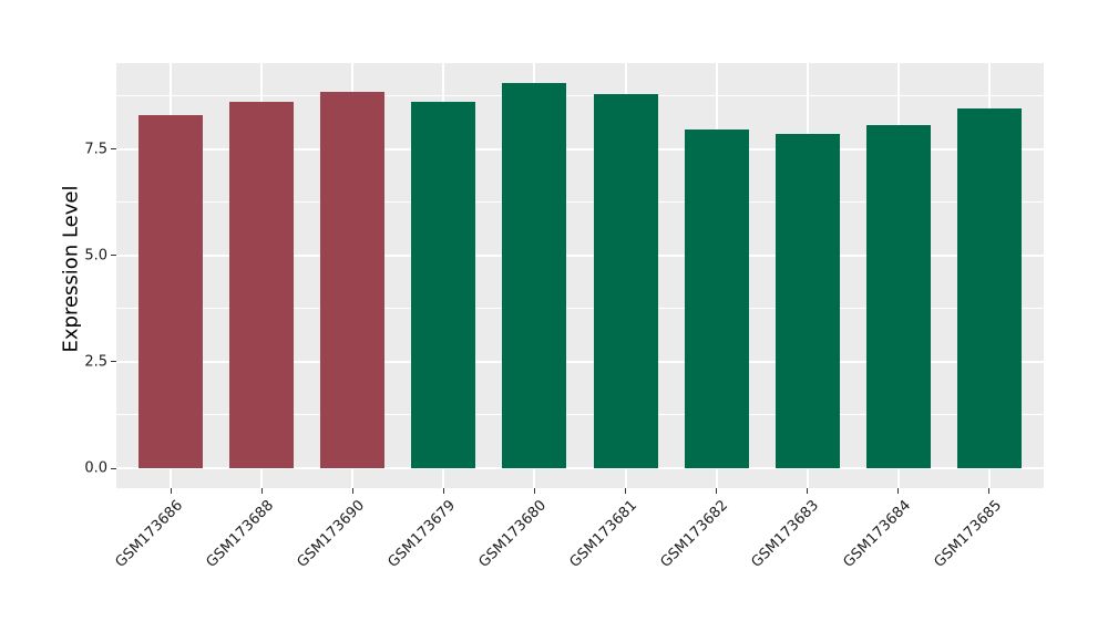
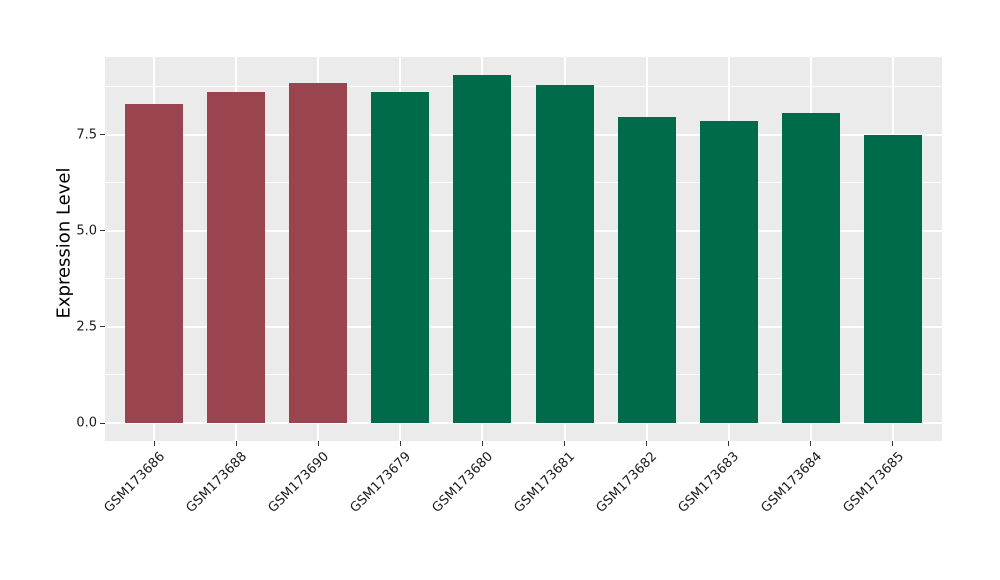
GSM173685: 8.4 -> 7.5
